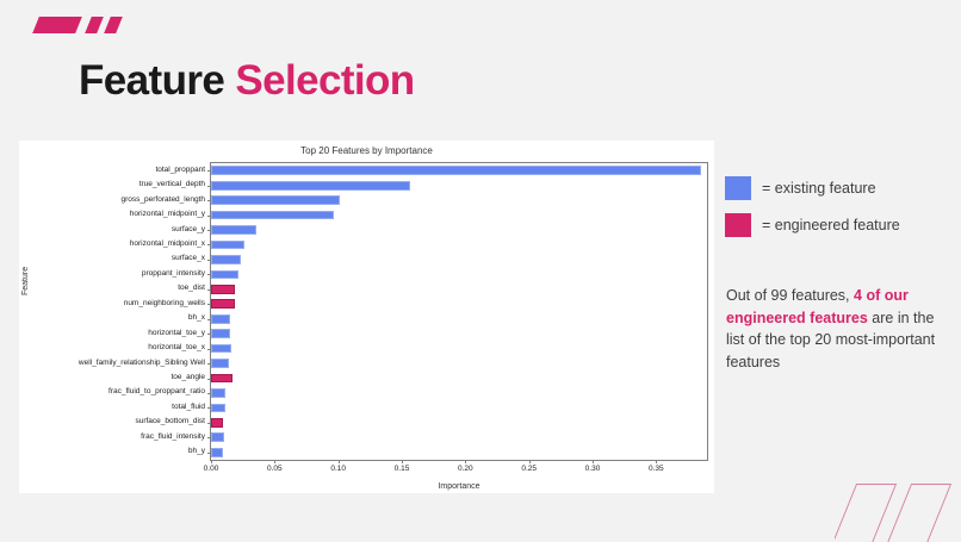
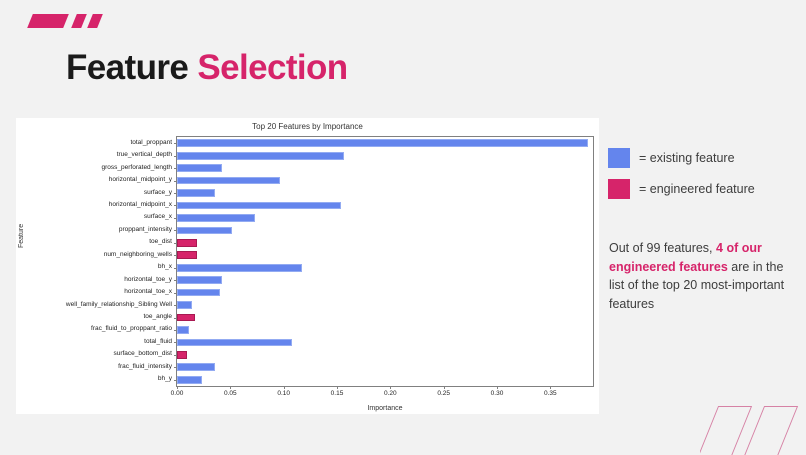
gross_perforated_length: 0.101 -> 0.042
horizontal_midpoint_x: 0.026 -> 0.154
surface_x: 0.023 -> 0.073
proppant_intensity: 0.022 -> 0.052
bh_x: 0.015 -> 0.117
horizontal_toe_y: 0.015 -> 0.042
horizontal_toe_x: 0.016 -> 0.040
total_fluid: 0.011 -> 0.108
frac_fluid_intensity: 0.010 -> 0.036
bh_y: 0.009 -> 0.023
